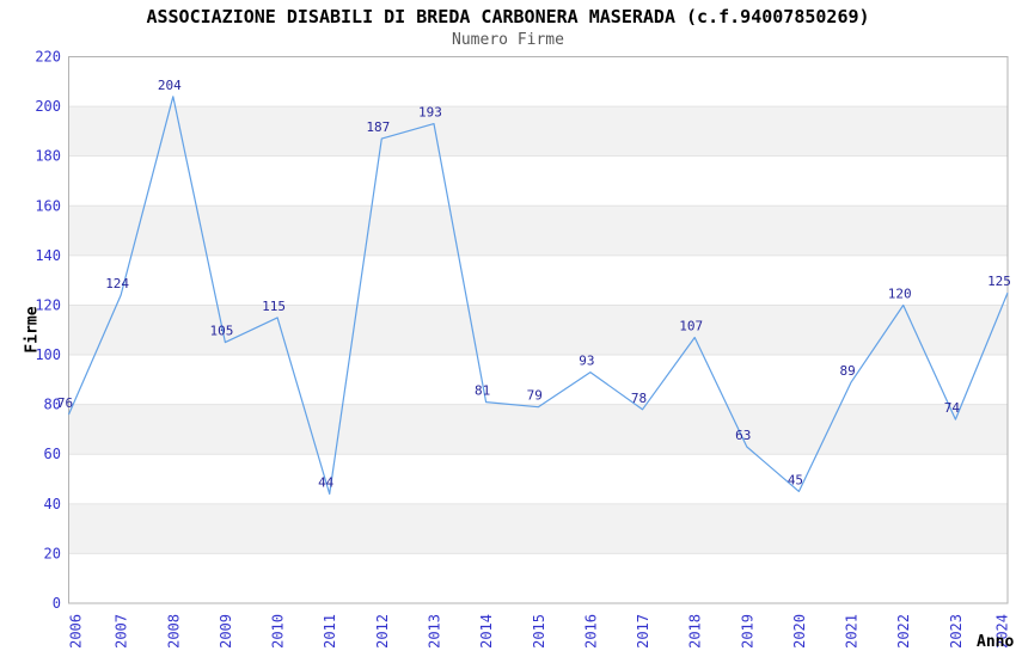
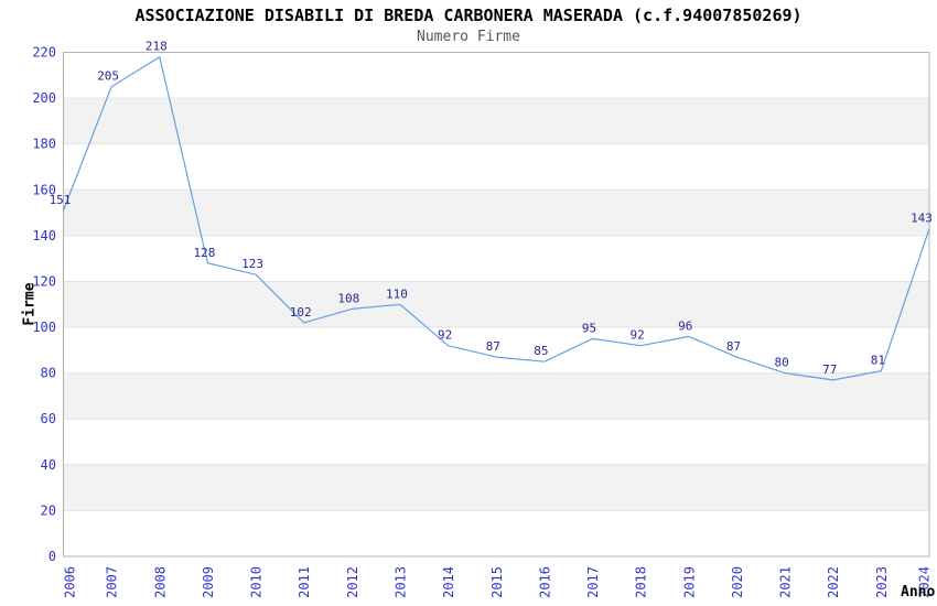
2006: 76 -> 151
2007: 124 -> 205
2008: 204 -> 218
2009: 105 -> 128
2010: 115 -> 123
2011: 44 -> 102
2012: 187 -> 108
2013: 193 -> 110
2014: 81 -> 92
2015: 79 -> 87
2016: 93 -> 85
2017: 78 -> 95
2018: 107 -> 92
2019: 63 -> 96
2020: 45 -> 87
2021: 89 -> 80
2022: 120 -> 77
2023: 74 -> 81
2024: 125 -> 143
